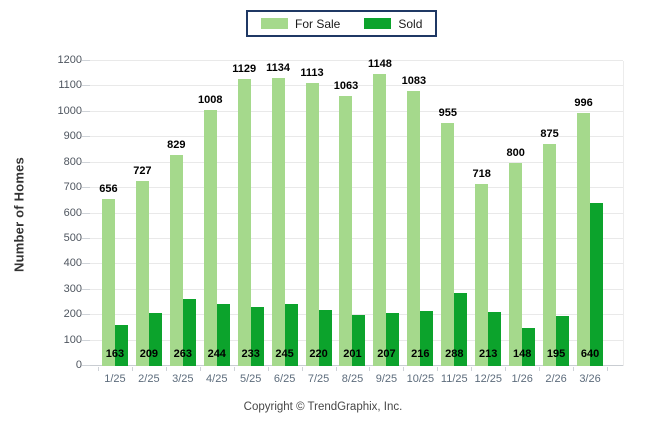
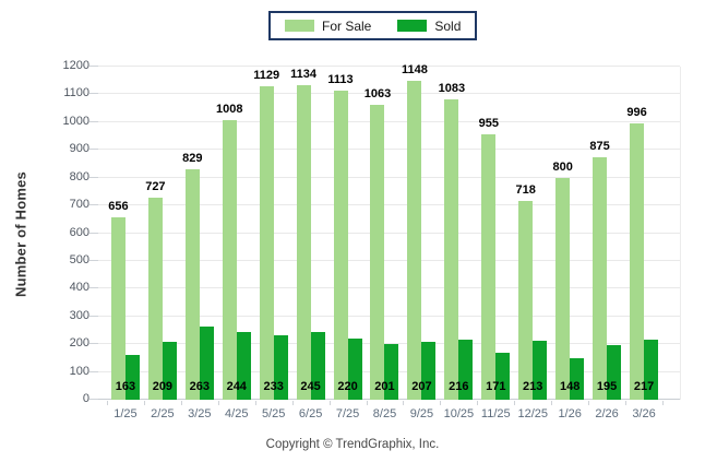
Sold/11/25: 288 -> 171
Sold/3/26: 640 -> 217
